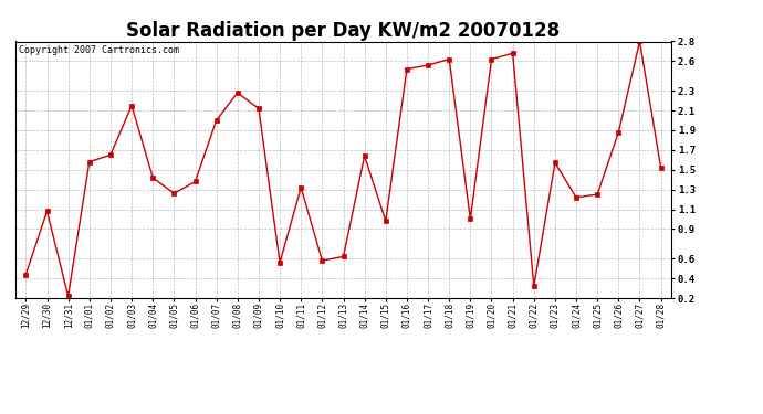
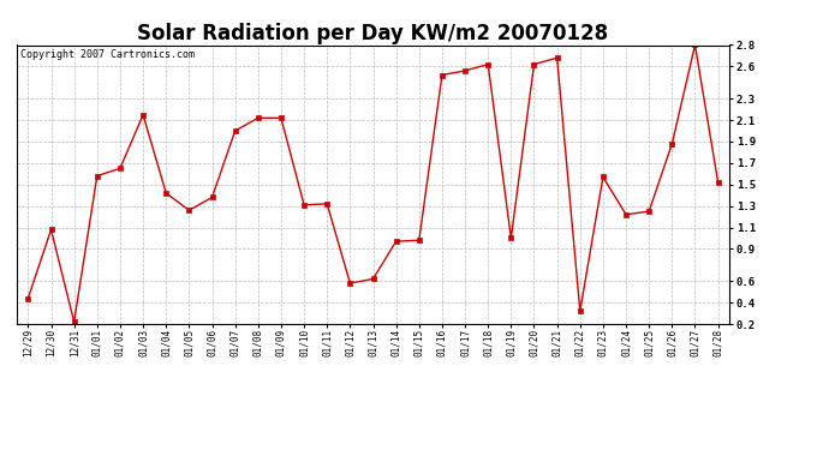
01/08: 2.28 -> 2.12
01/10: 0.56 -> 1.31
01/14: 1.64 -> 0.97
